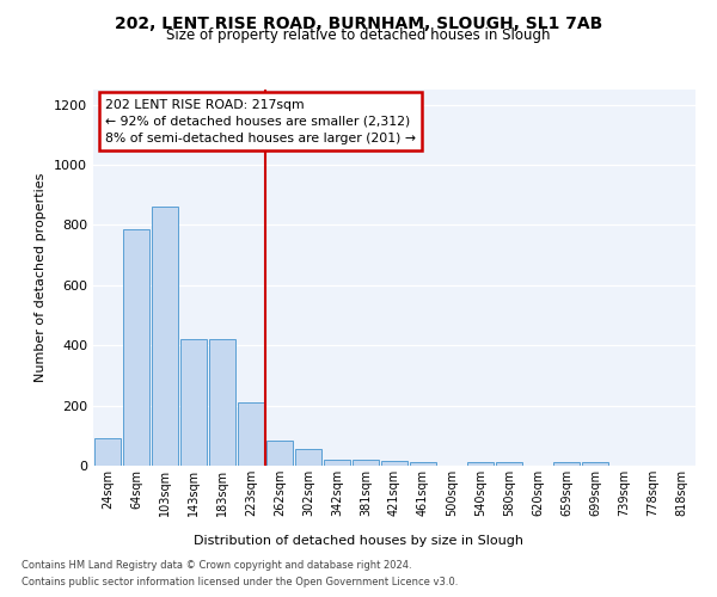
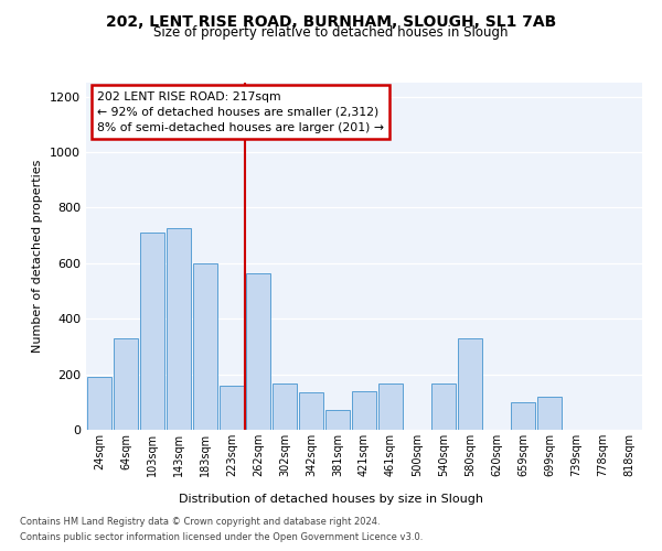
24sqm: 90 -> 190
64sqm: 785 -> 330
103sqm: 860 -> 710
143sqm: 420 -> 725
183sqm: 420 -> 600
223sqm: 210 -> 160
262sqm: 85 -> 565
302sqm: 55 -> 165
342sqm: 20 -> 135
381sqm: 20 -> 70
421sqm: 15 -> 140
461sqm: 10 -> 165
540sqm: 10 -> 165
580sqm: 10 -> 330
659sqm: 10 -> 100
699sqm: 10 -> 120
